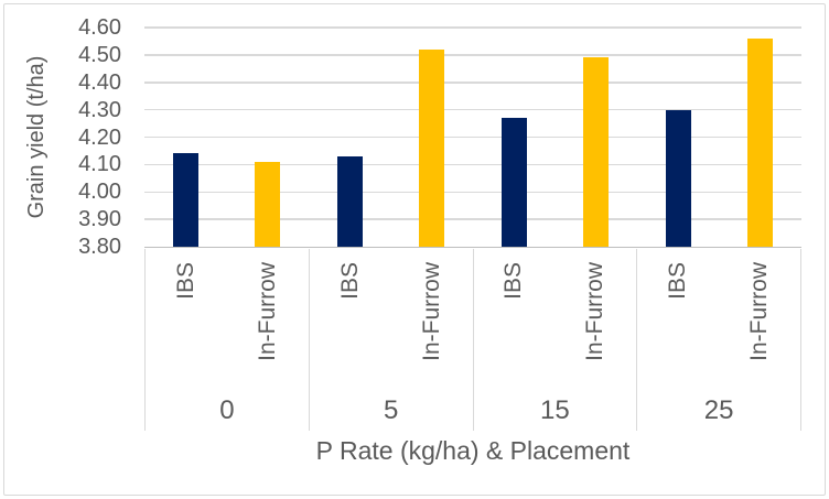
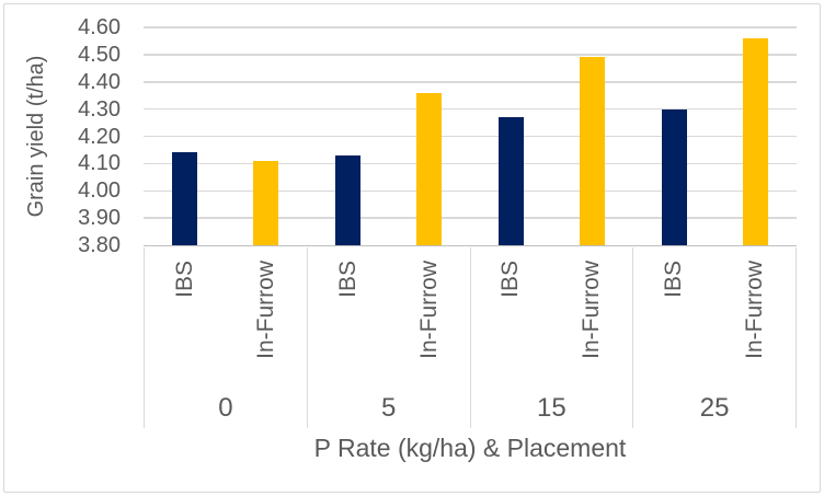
In-Furrow/5: 4.52 -> 4.36
